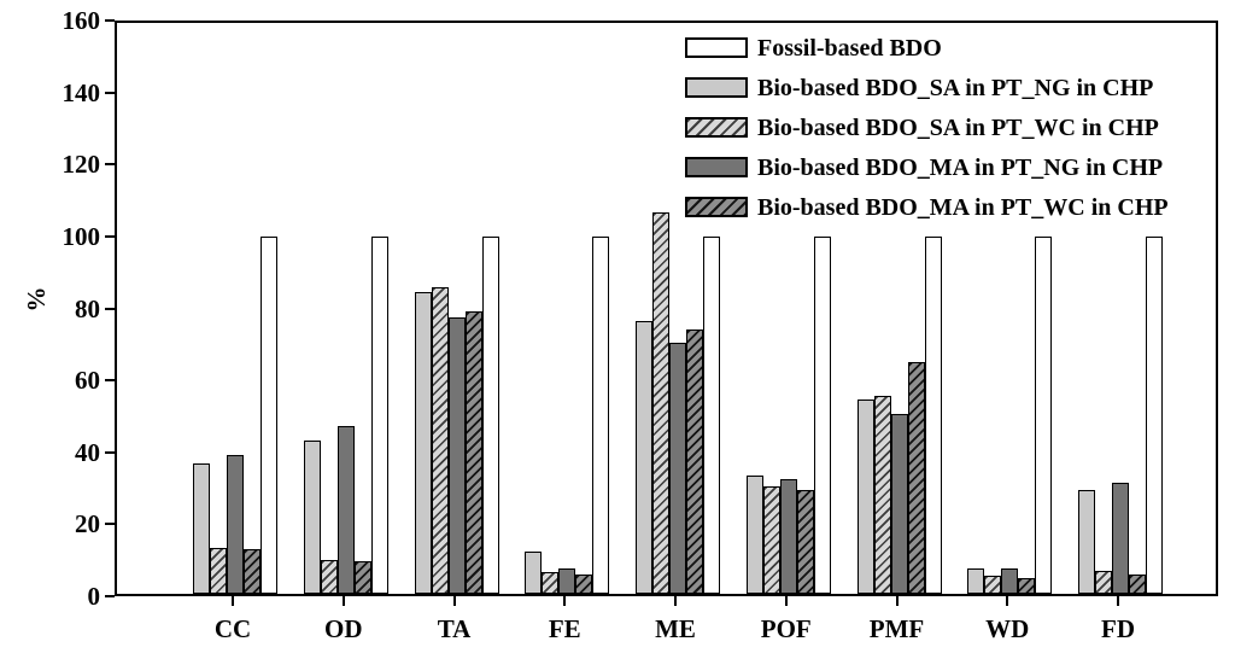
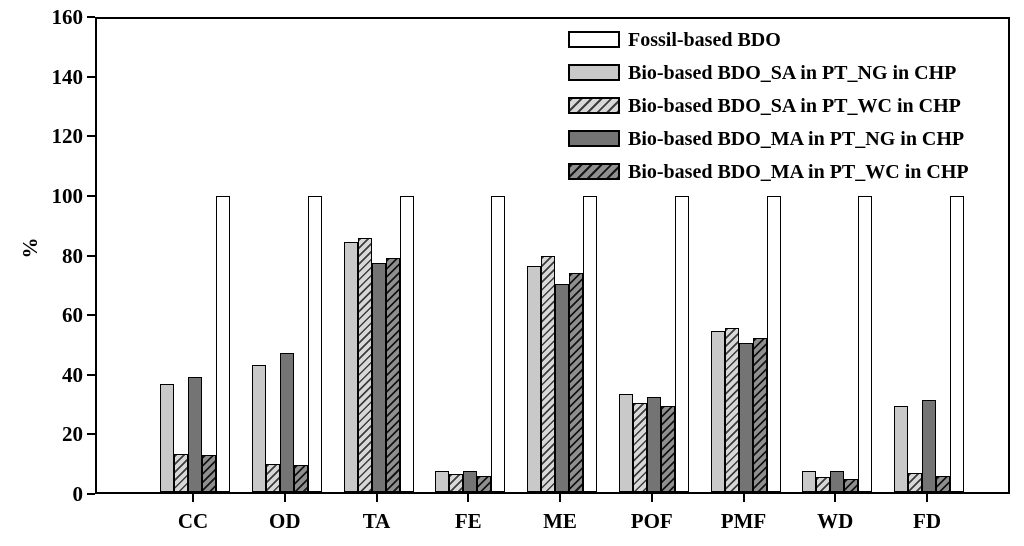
Bio-based BDO_SA in PT_NG in CHP/FE: 12 -> 7
Bio-based BDO_SA in PT_WC in CHP/ME: 107 -> 80
Bio-based BDO_MA in PT_WC in CHP/PMF: 65 -> 52
